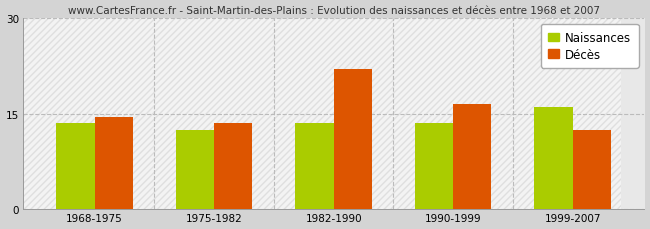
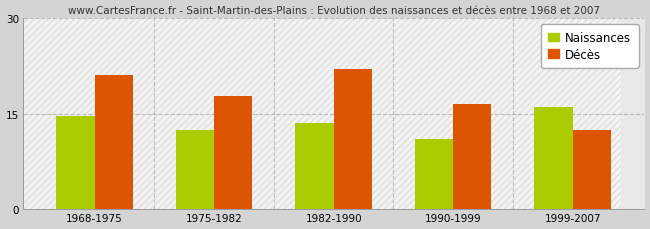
Naissances/1968-1975: 13.5 -> 14.6
Décès/1968-1975: 14.5 -> 21.0
Décès/1975-1982: 13.5 -> 17.8
Naissances/1990-1999: 13.5 -> 11.0
